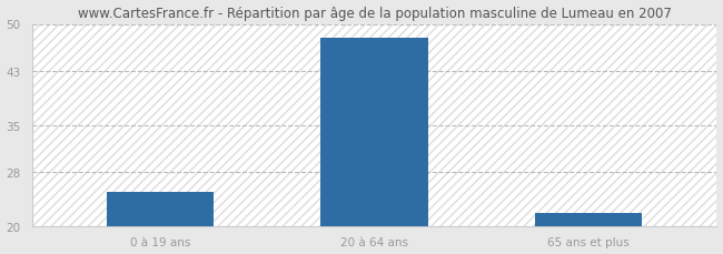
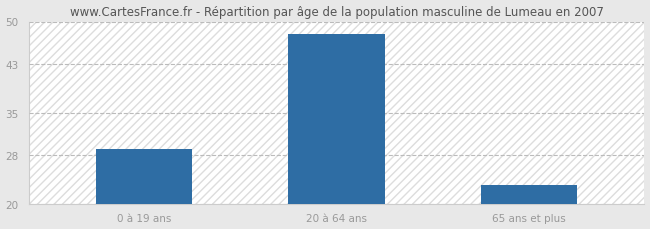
0 à 19 ans: 25 -> 29
65 ans et plus: 22 -> 23
